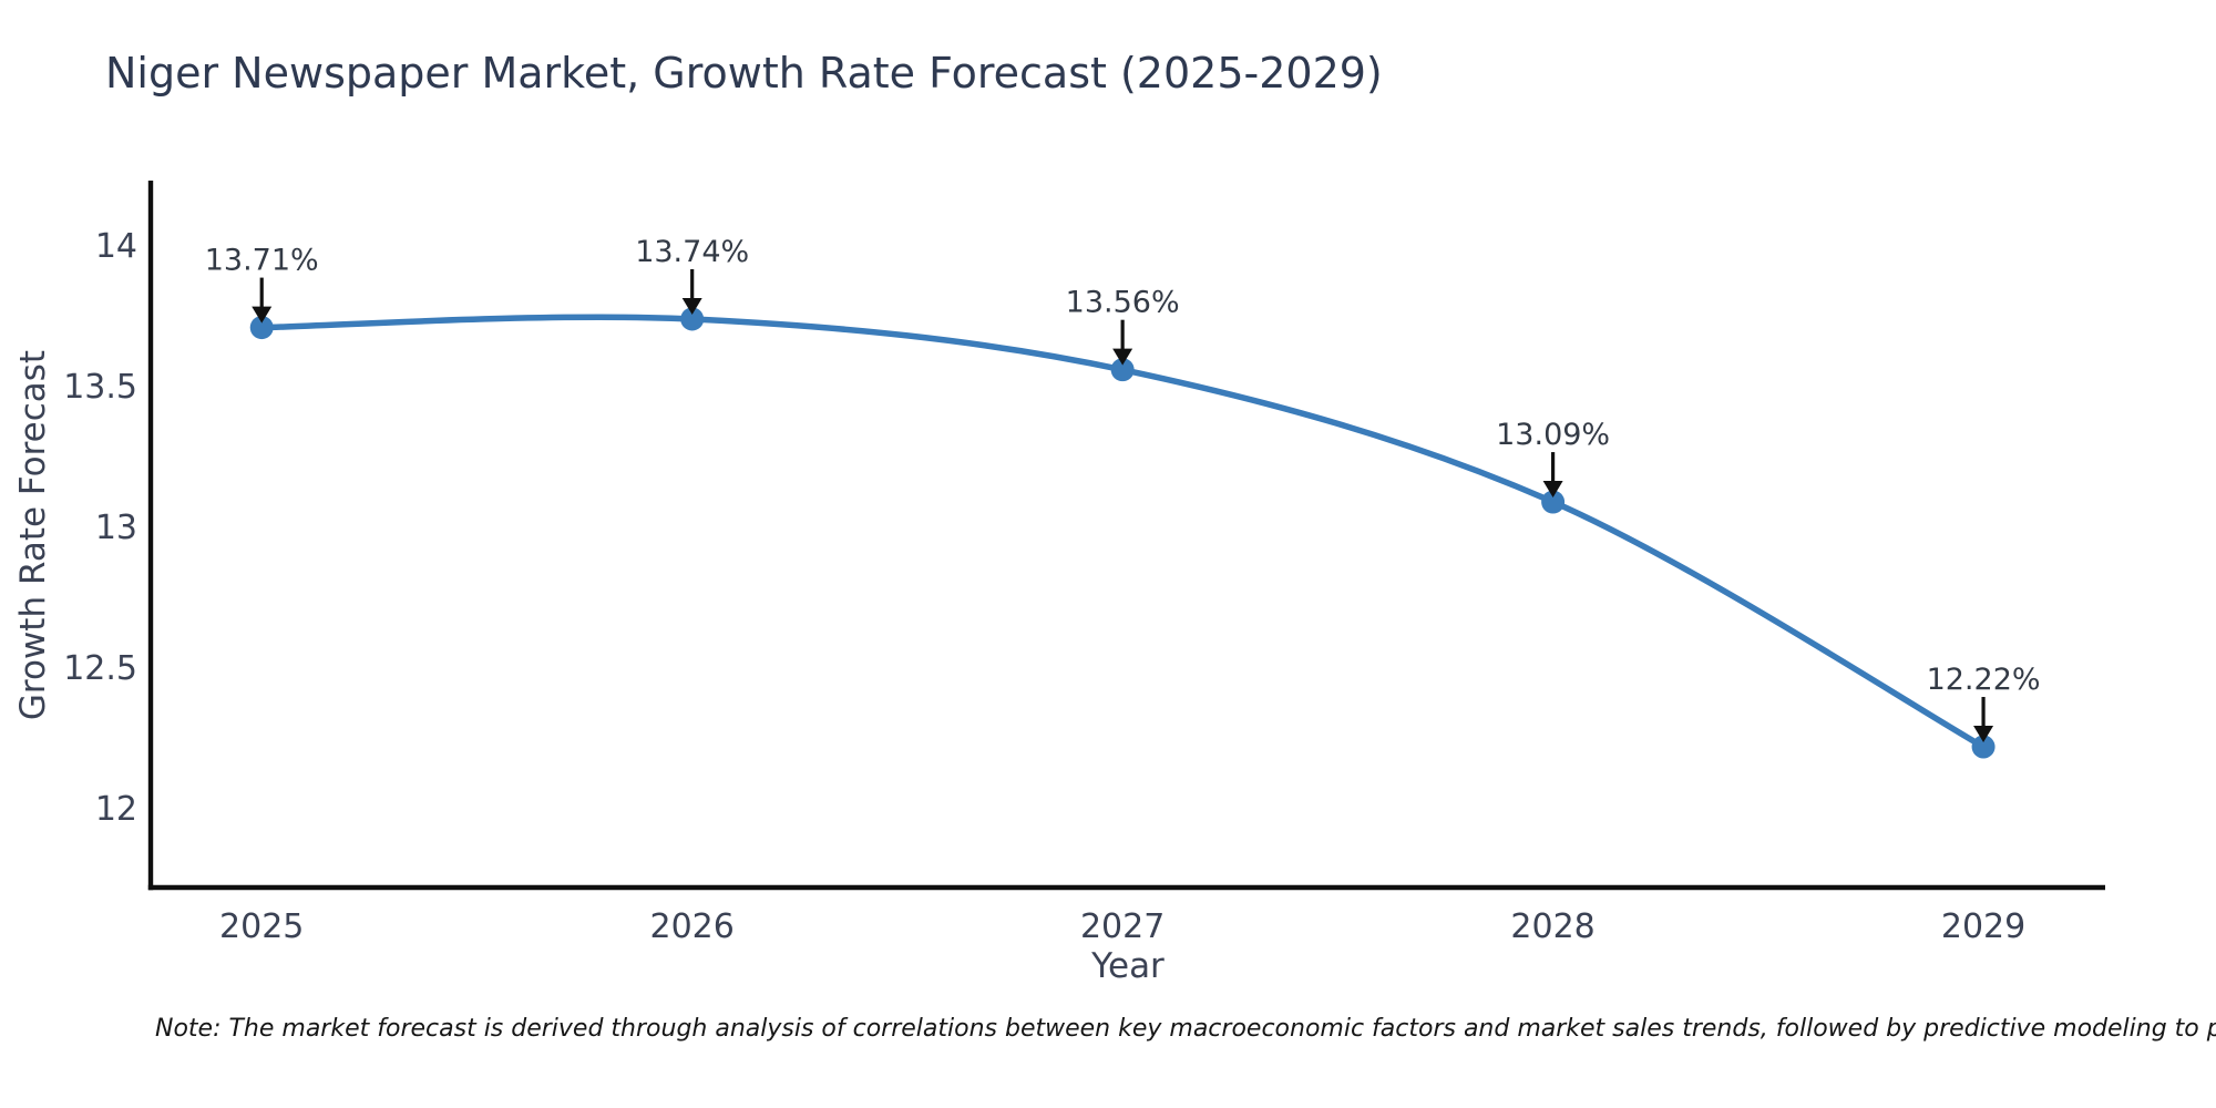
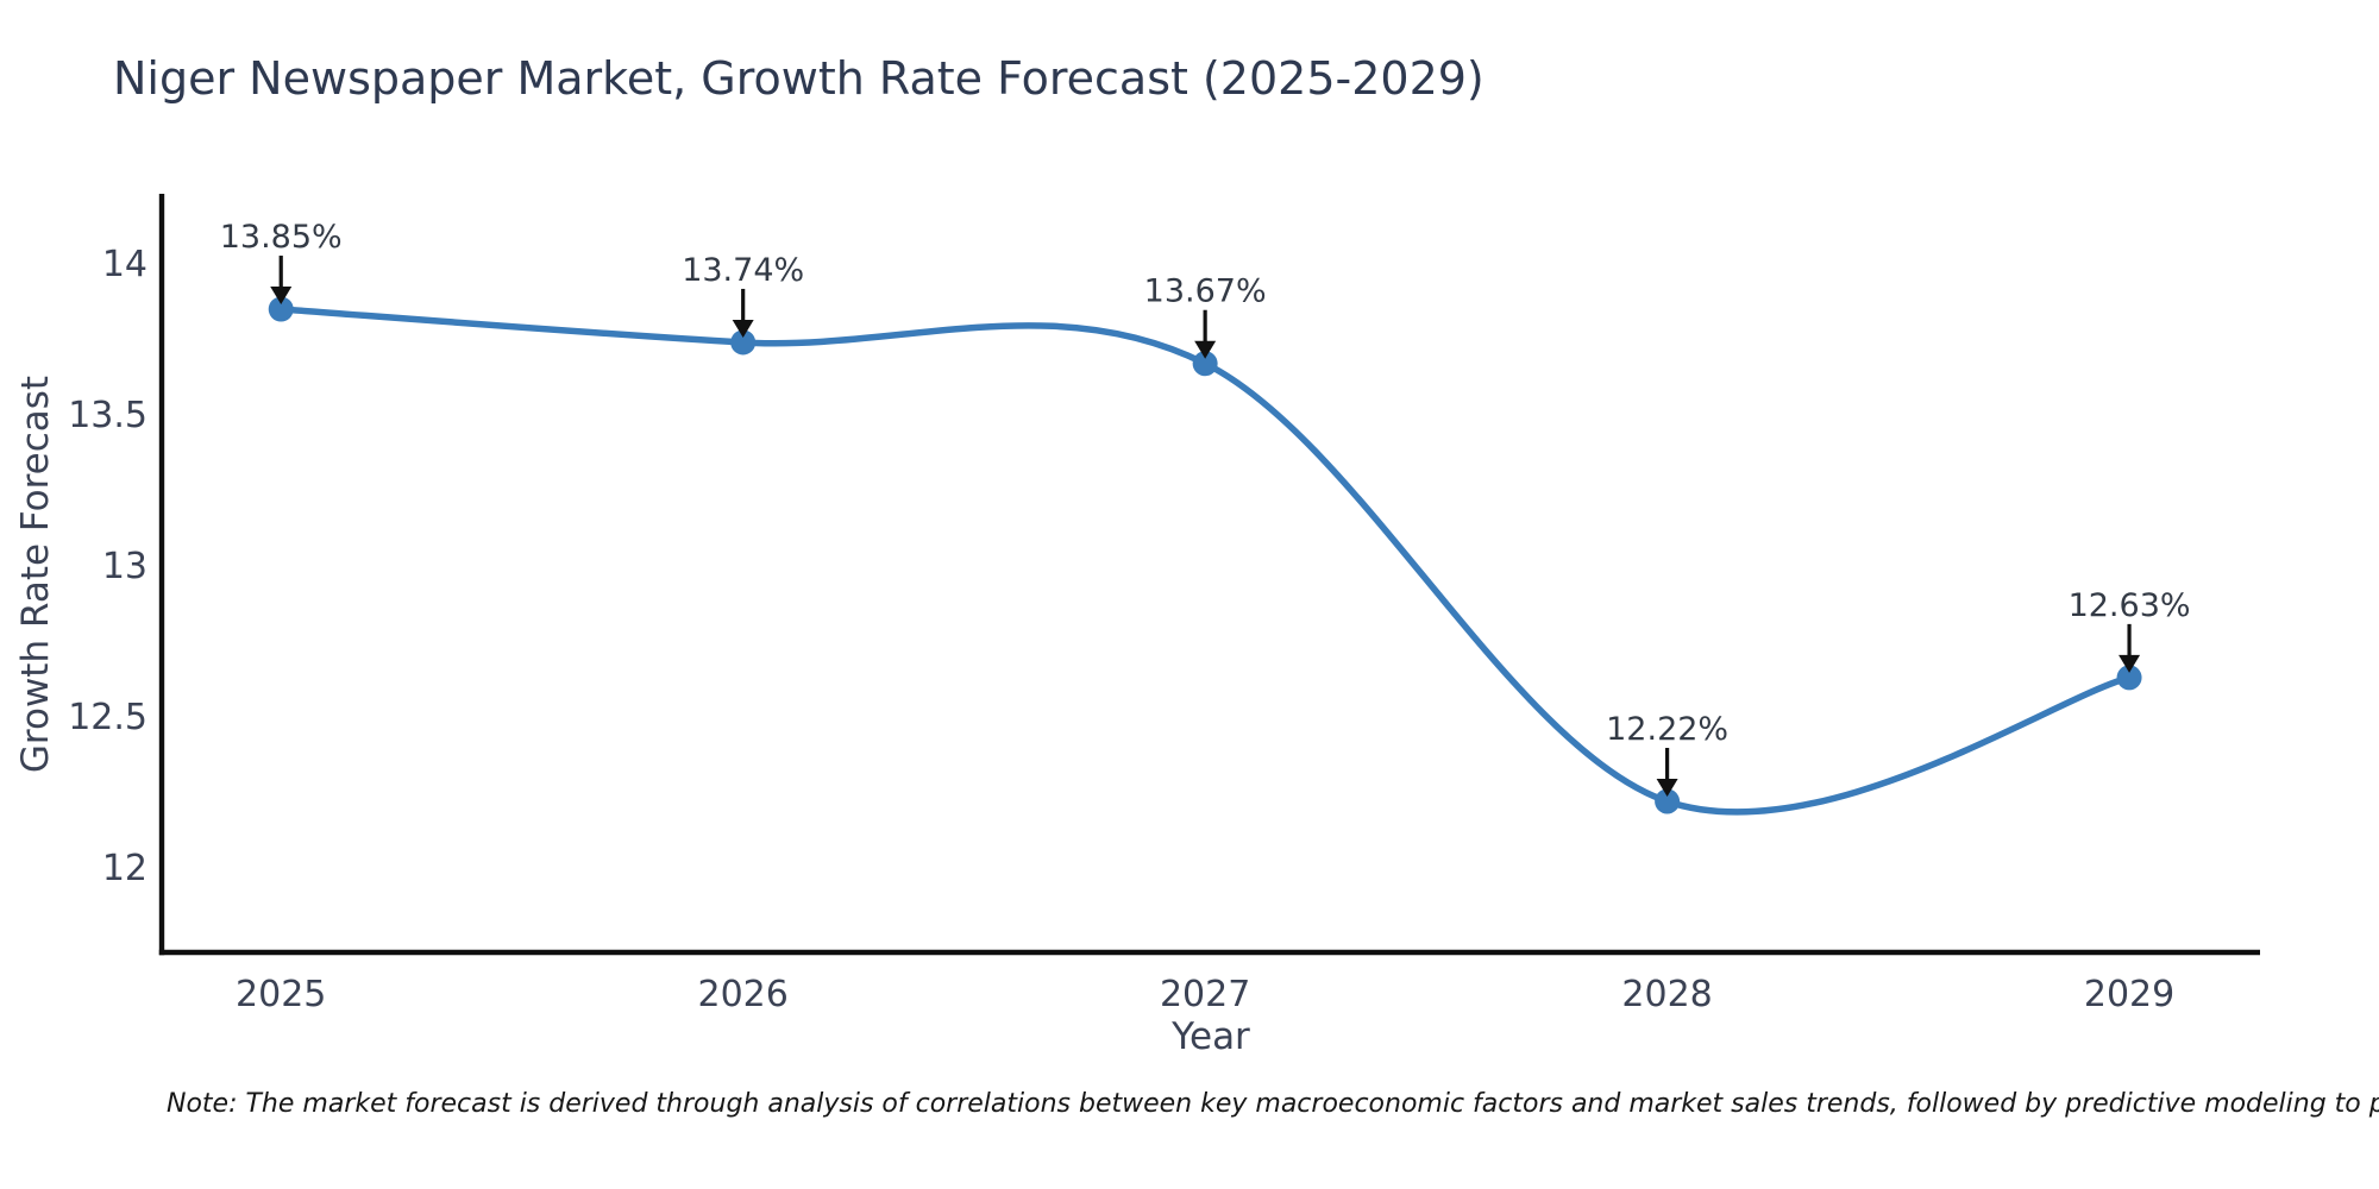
2025: 13.71% -> 13.85%
2027: 13.56% -> 13.67%
2028: 13.09% -> 12.22%
2029: 12.22% -> 12.63%
